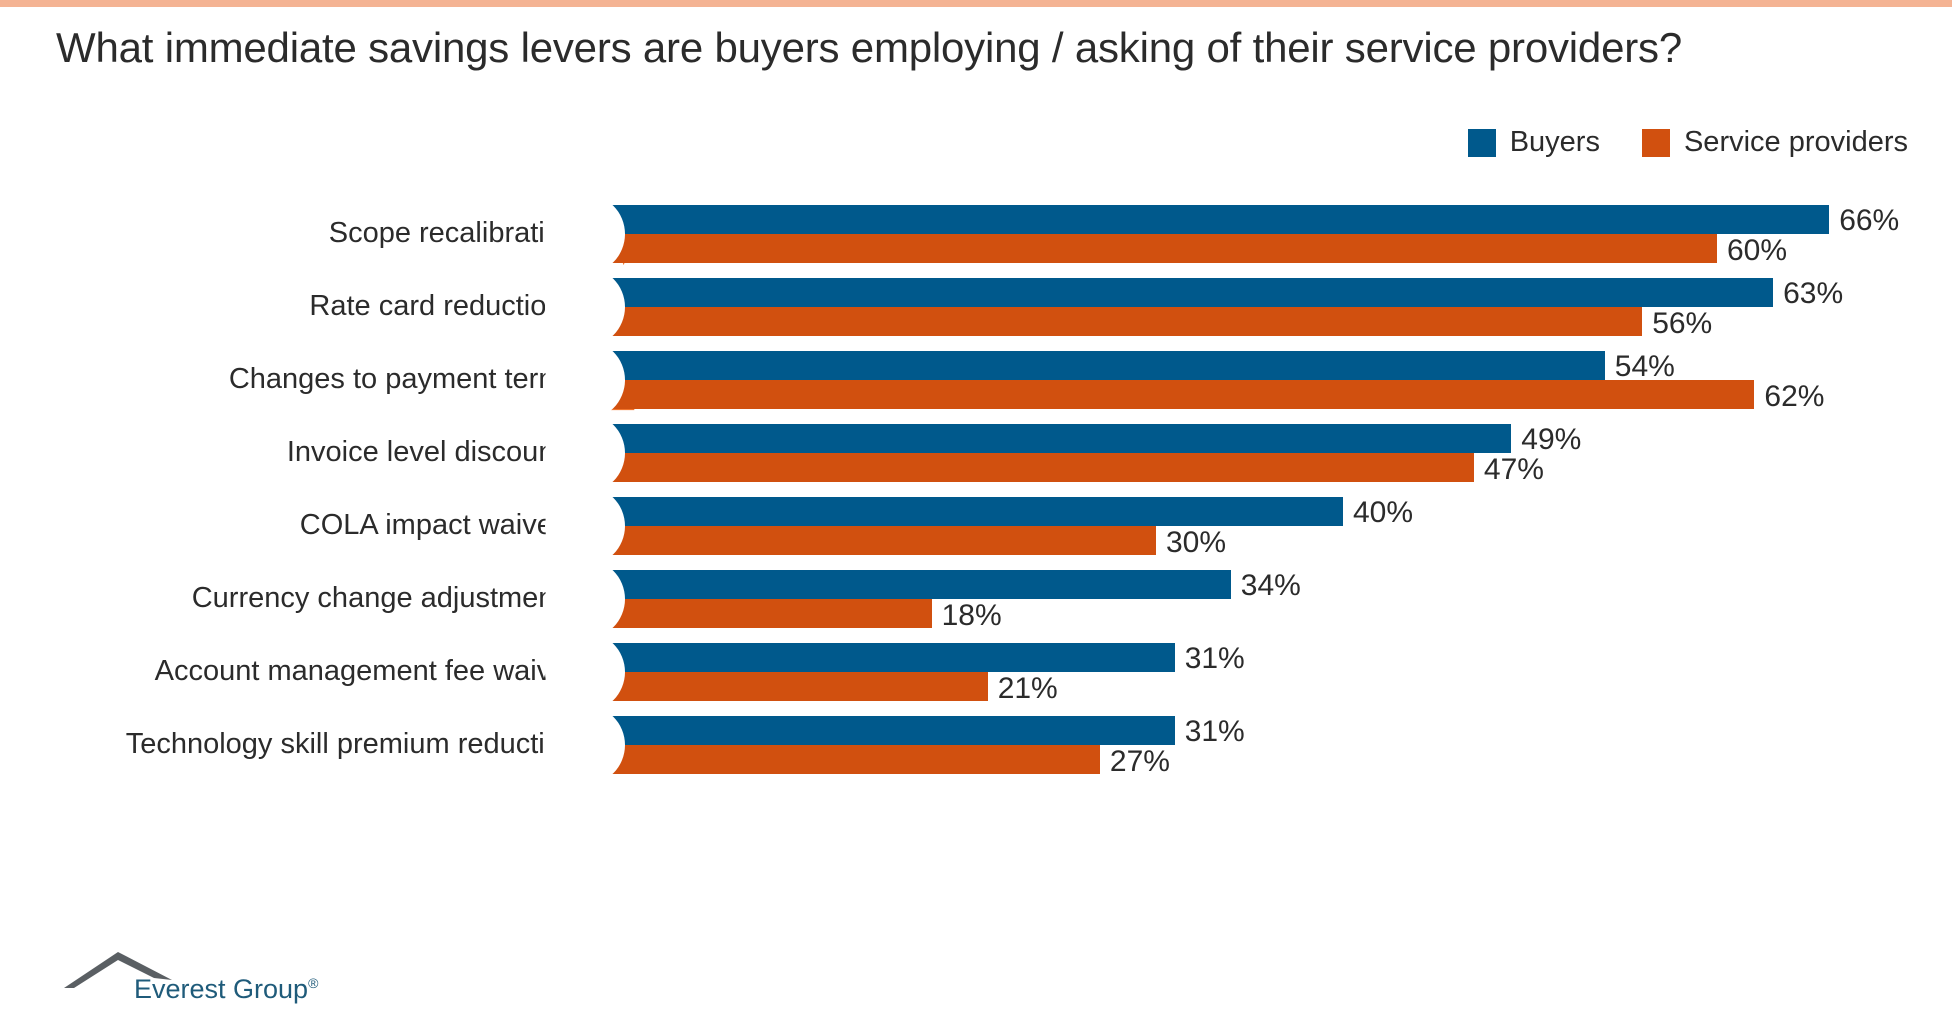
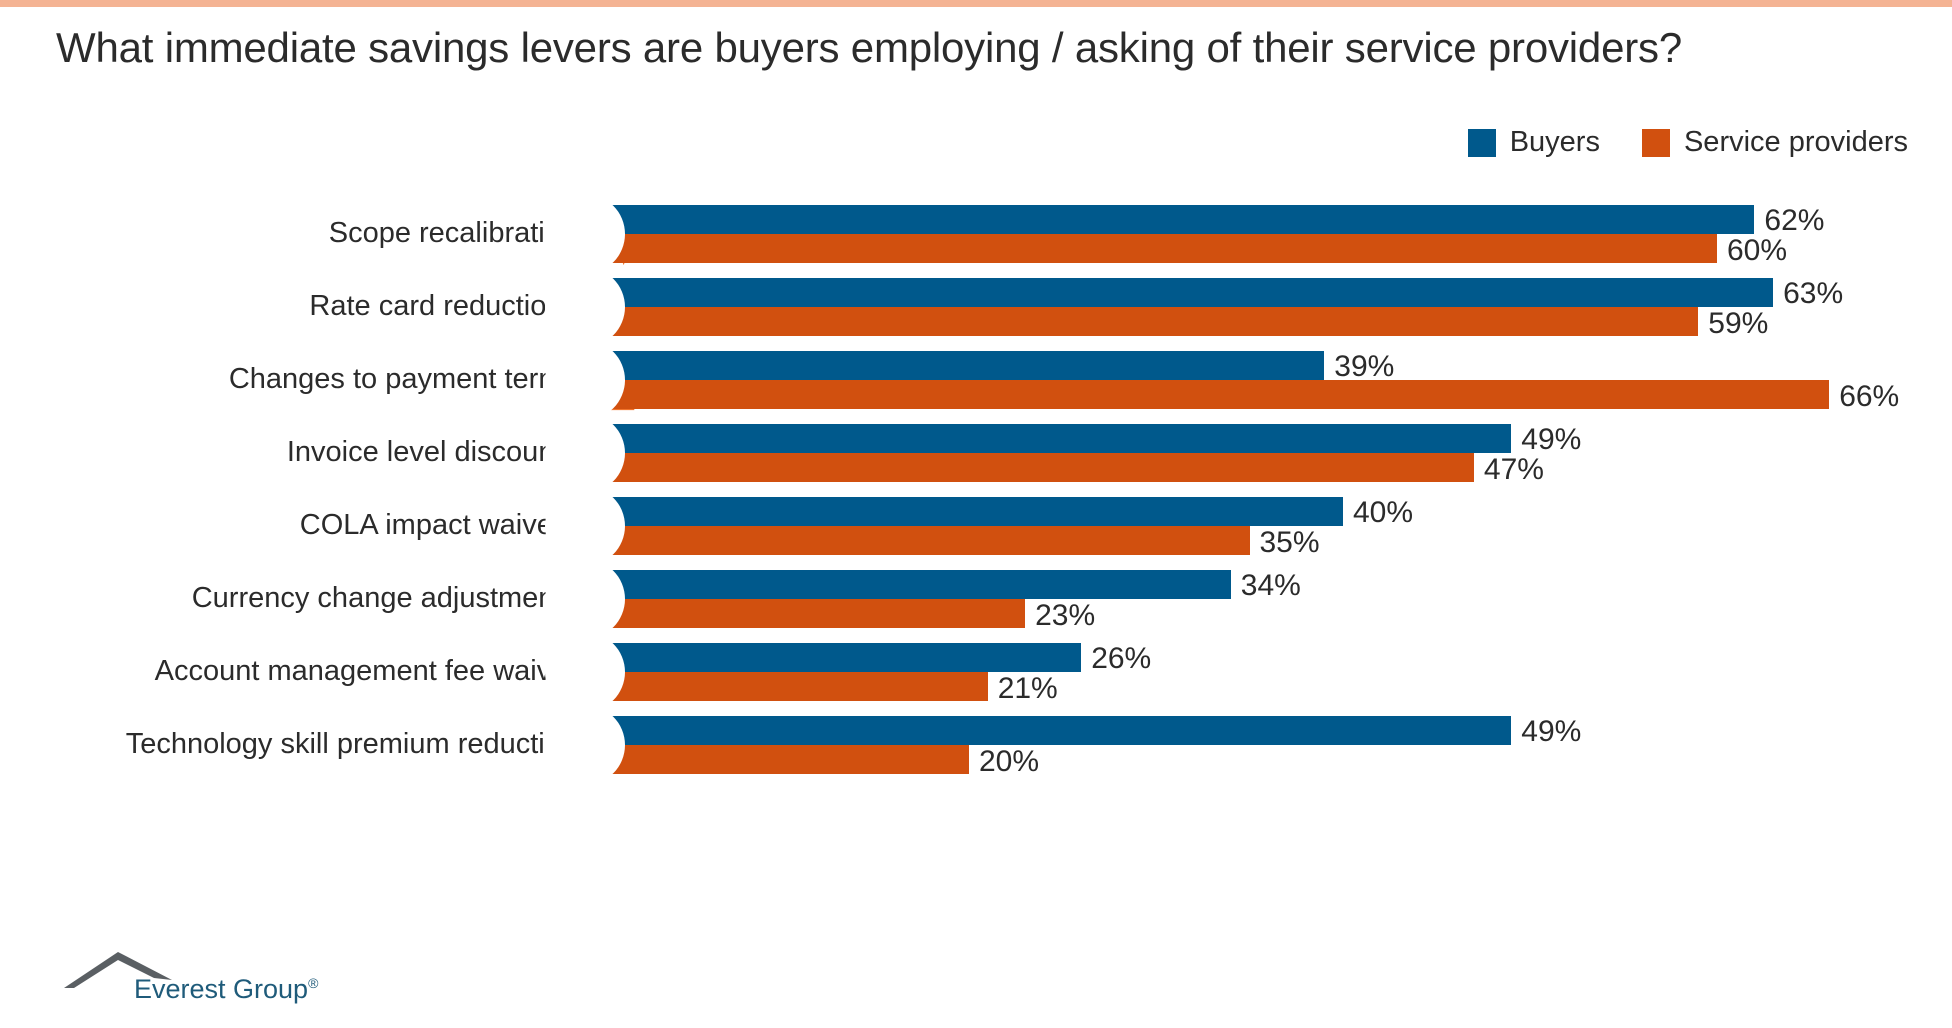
Buyers/Scope recalibration: 66% -> 62%
Service providers/Rate card reductions: 56% -> 59%
Buyers/Changes to payment terms: 54% -> 39%
Service providers/Changes to payment terms: 62% -> 66%
Service providers/COLA impact waivers: 30% -> 35%
Service providers/Currency change adjustments: 18% -> 23%
Buyers/Account management fee waiver: 31% -> 26%
Buyers/Technology skill premium reduction: 31% -> 49%
Service providers/Technology skill premium reduction: 27% -> 20%
